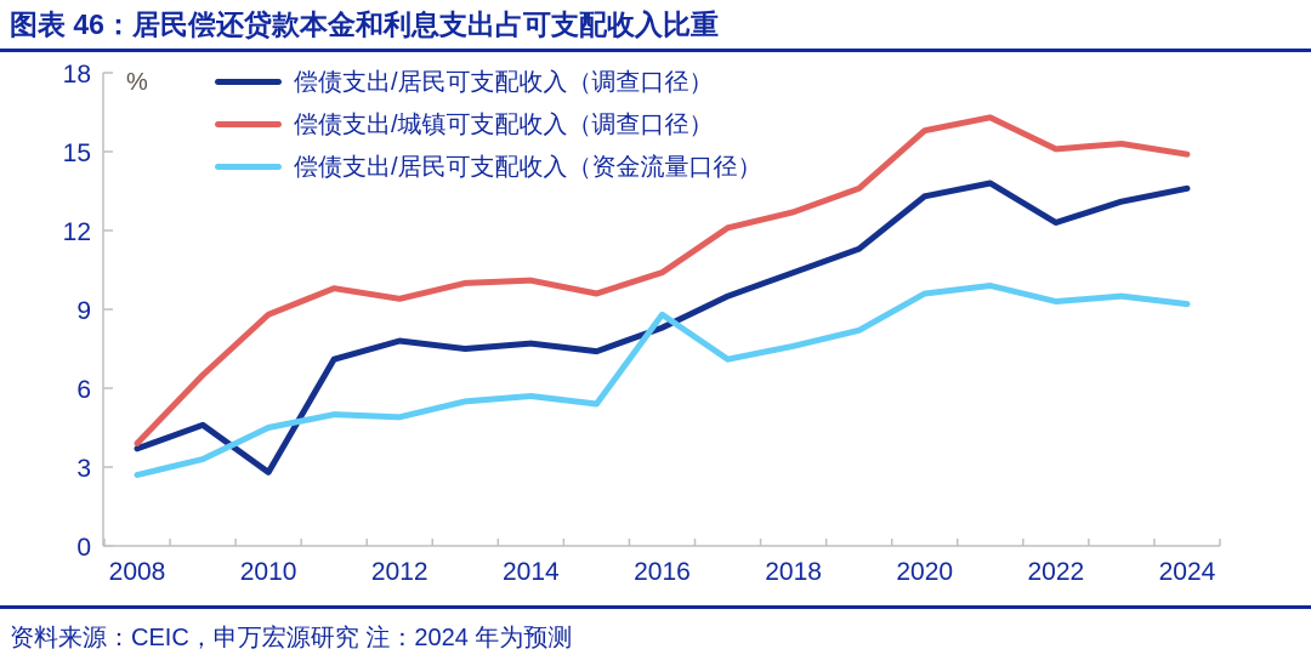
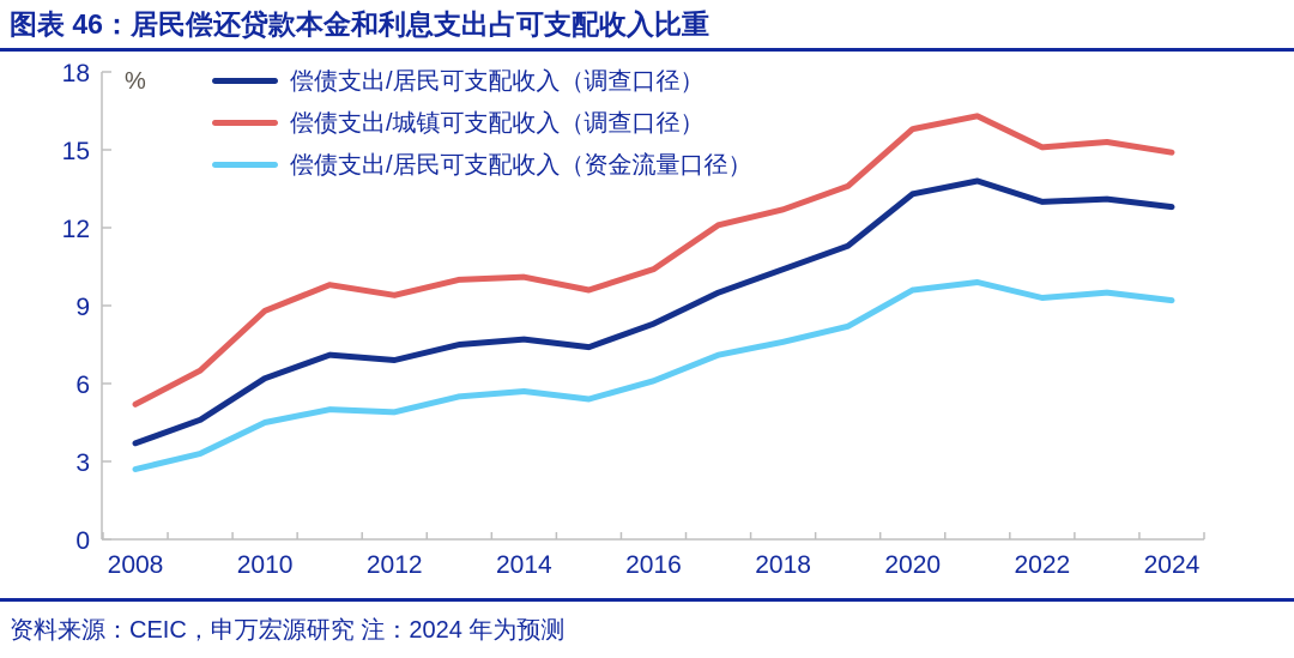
偿债支出/城镇可支配收入（调查口径）/2008: 3.9 -> 5.2
偿债支出/居民可支配收入（调查口径）/2010: 2.8 -> 6.2
偿债支出/居民可支配收入（调查口径）/2012: 7.8 -> 6.9
偿债支出/居民可支配收入（资金流量口径）/2016: 8.8 -> 6.1
偿债支出/居民可支配收入（调查口径）/2022: 12.3 -> 13.0
偿债支出/居民可支配收入（调查口径）/2024: 13.6 -> 12.8
